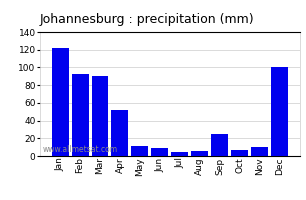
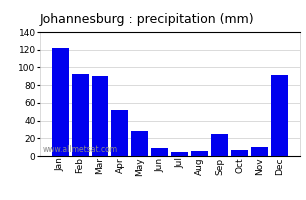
May: 11 -> 28
Dec: 101 -> 92
